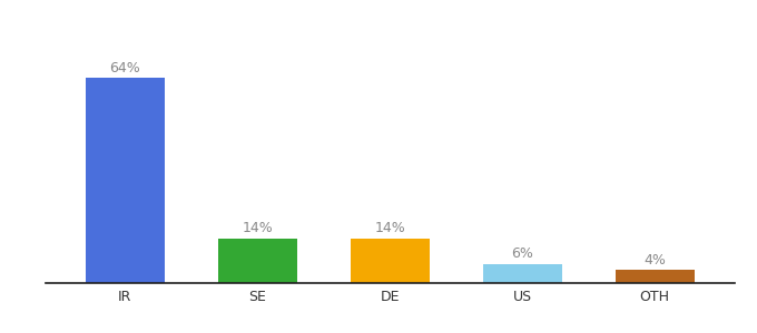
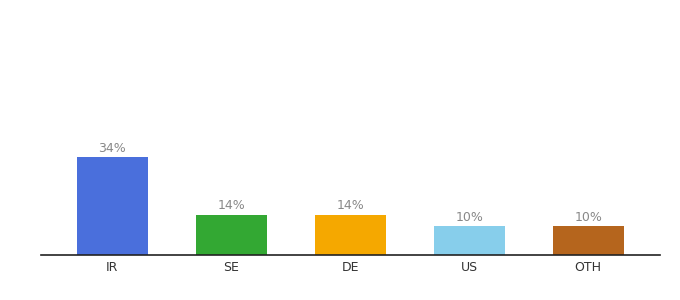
IR: 64% -> 34%
US: 6% -> 10%
OTH: 4% -> 10%
